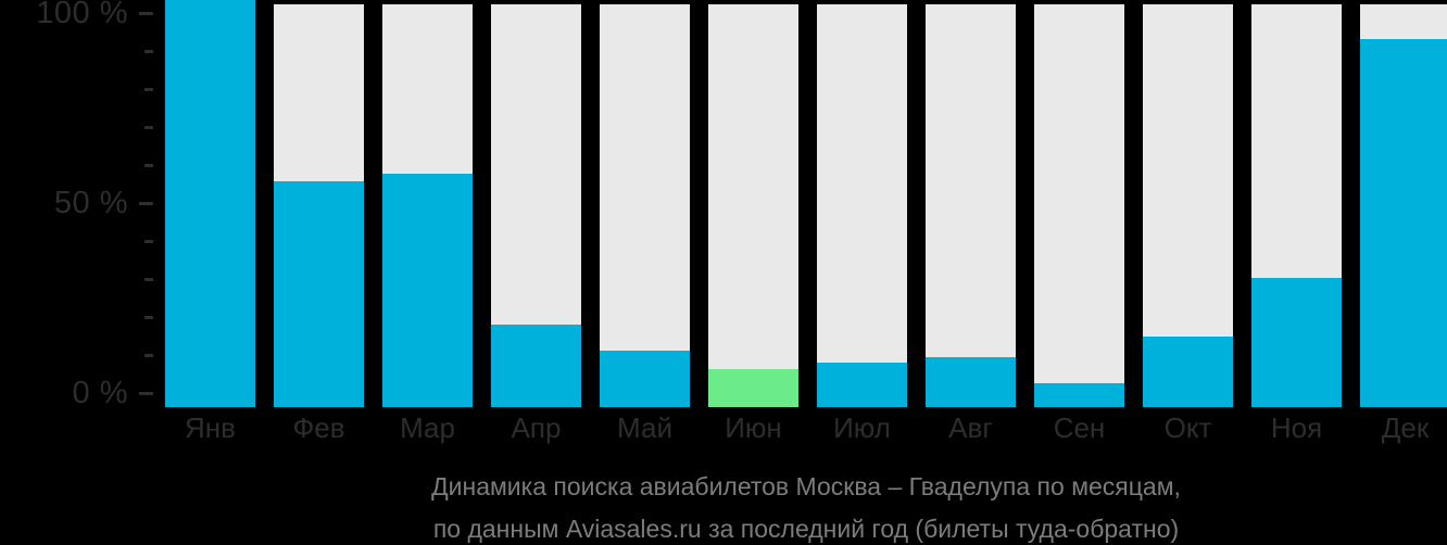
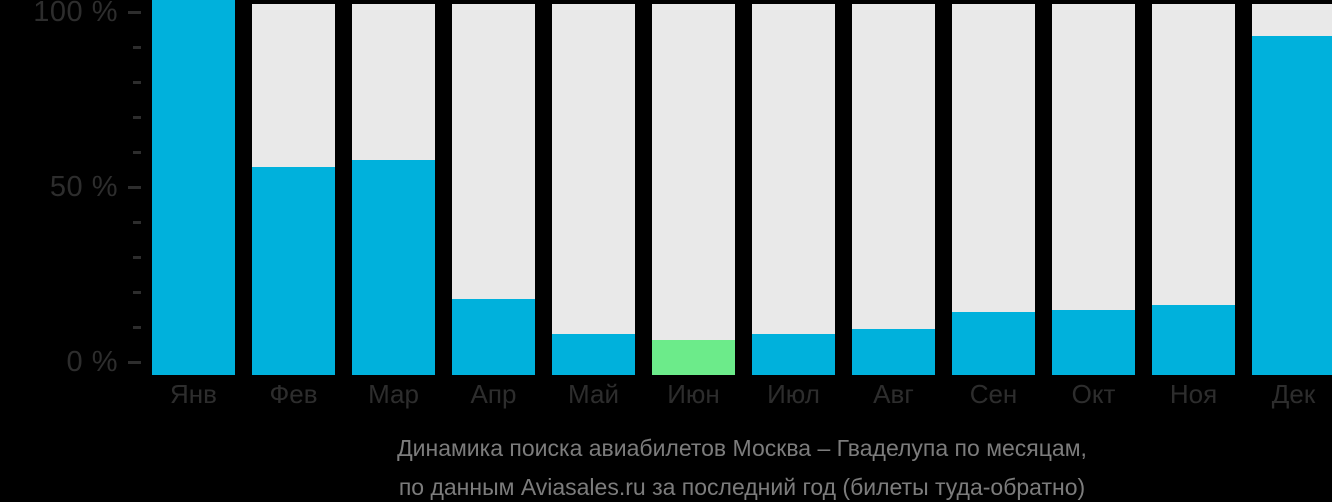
Май: 14% -> 11%
Сен: 6% -> 17%
Ноя: 32% -> 19%
